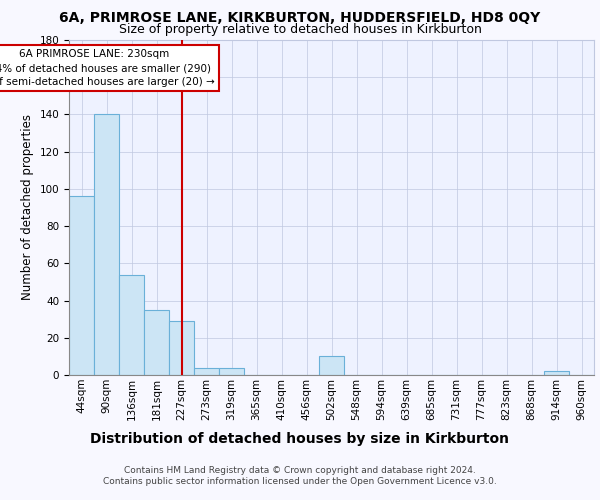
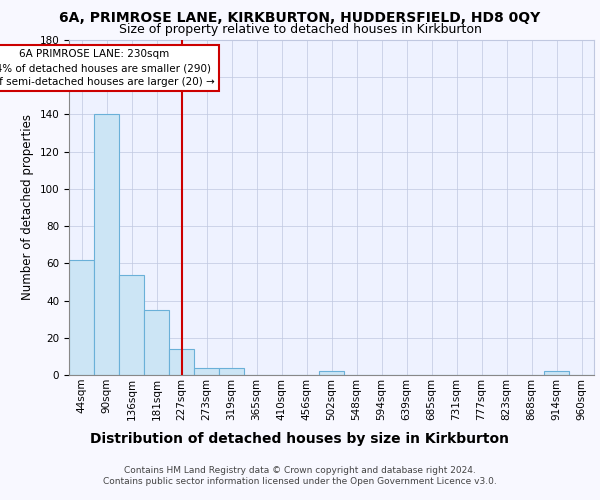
44sqm: 96 -> 62
227sqm: 29 -> 14
502sqm: 10 -> 2
